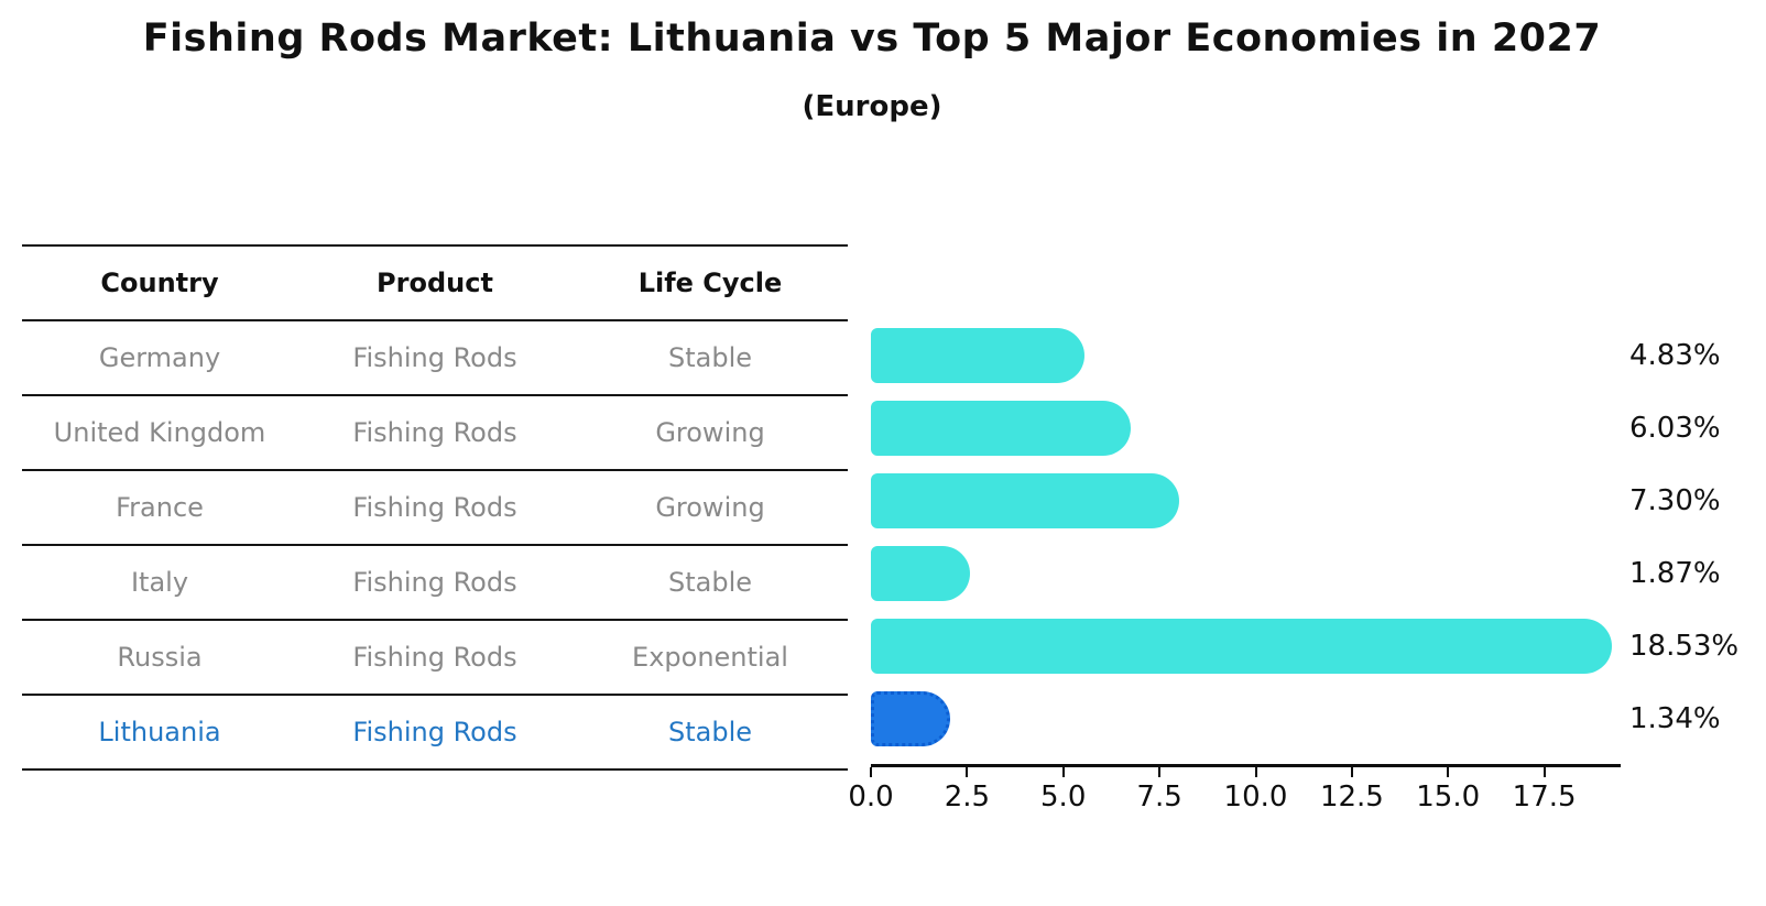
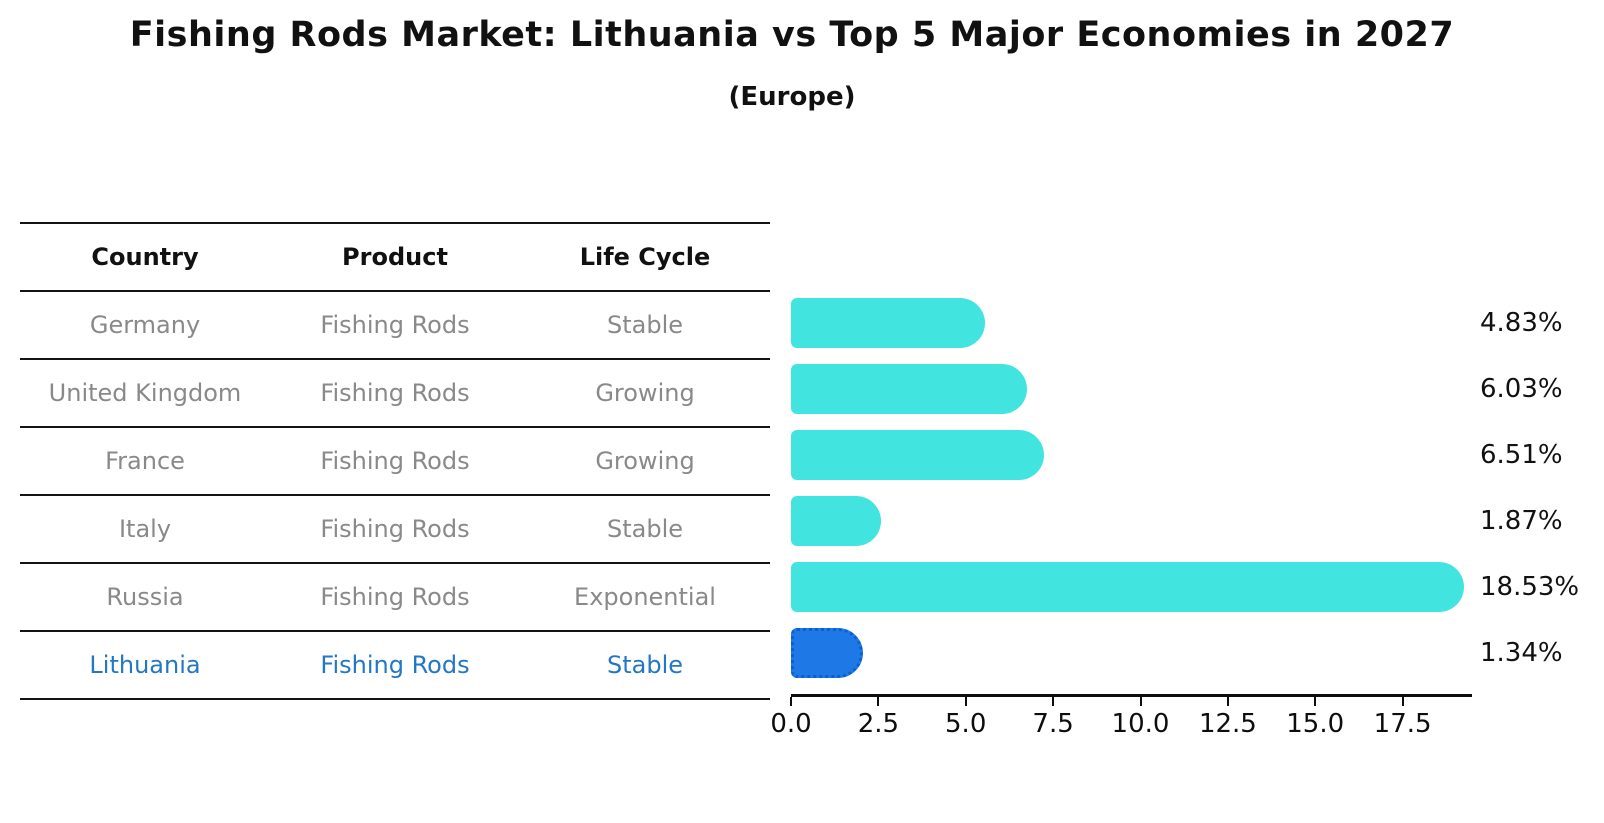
France: 7.30% -> 6.51%
